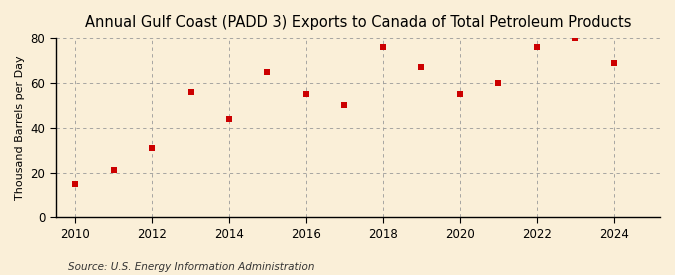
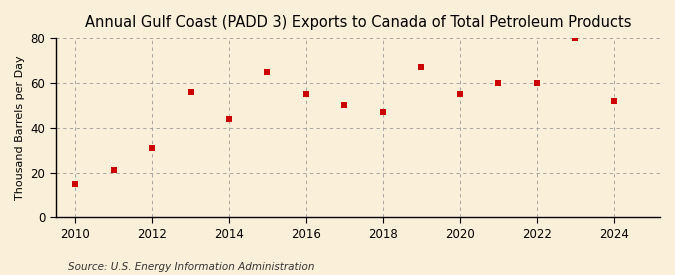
2018: 76 -> 47
2022: 76 -> 60
2024: 69 -> 52
